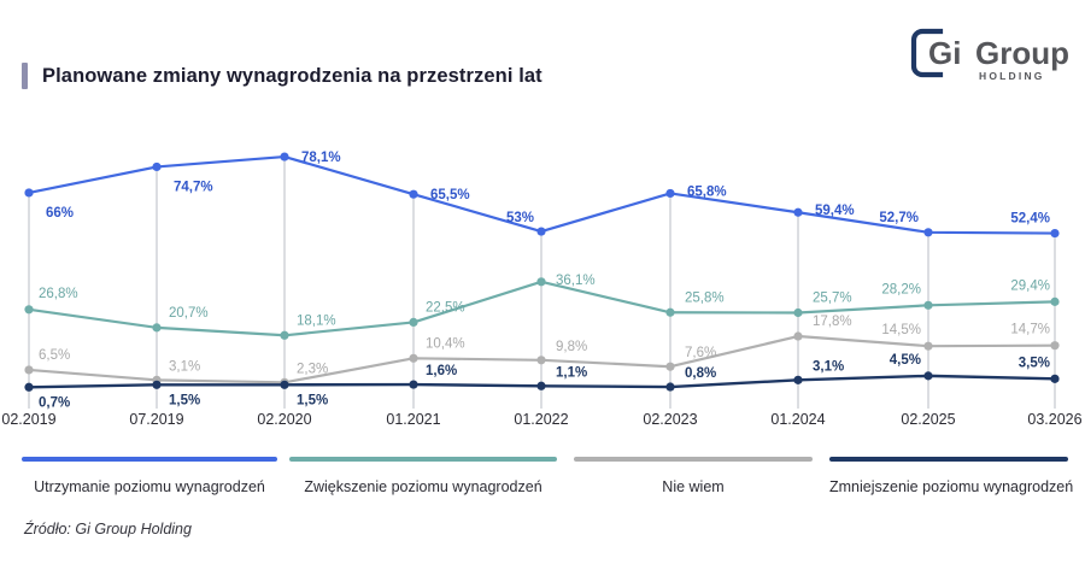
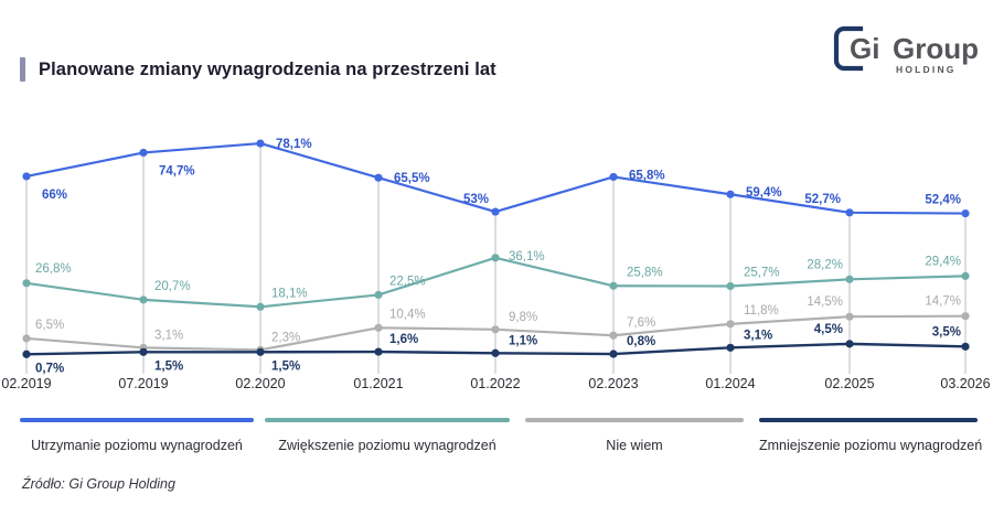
Nie wiem/01.2024: 17,8% -> 11,8%
